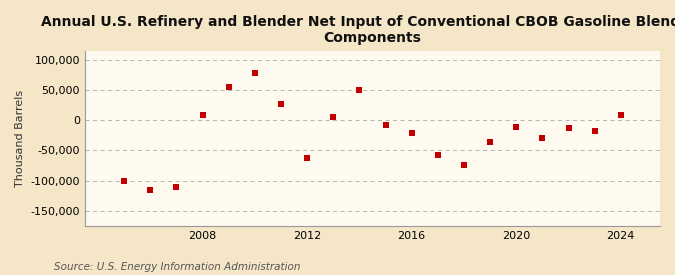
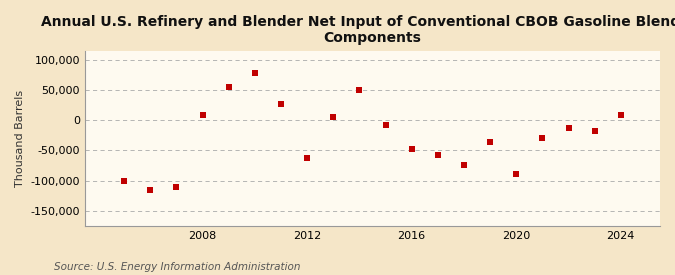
2016: -22,000 -> -48,000
2020: -12,000 -> -90,000
